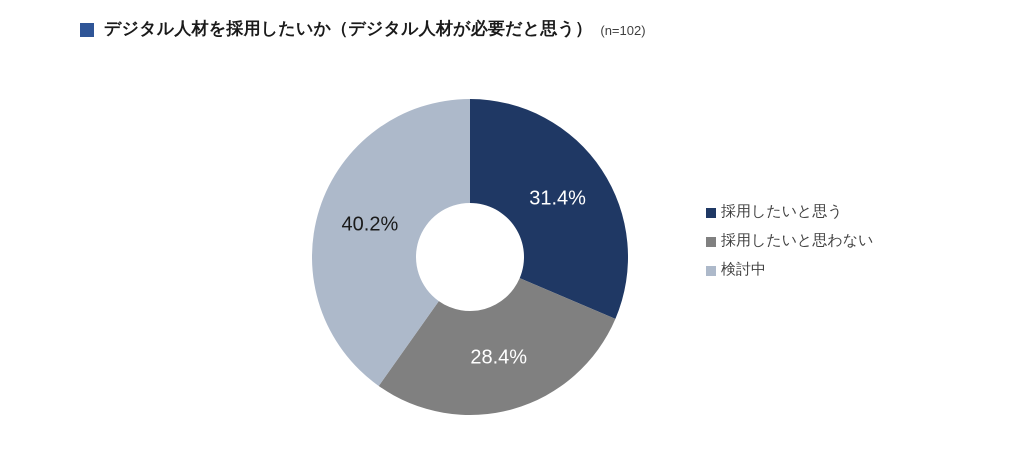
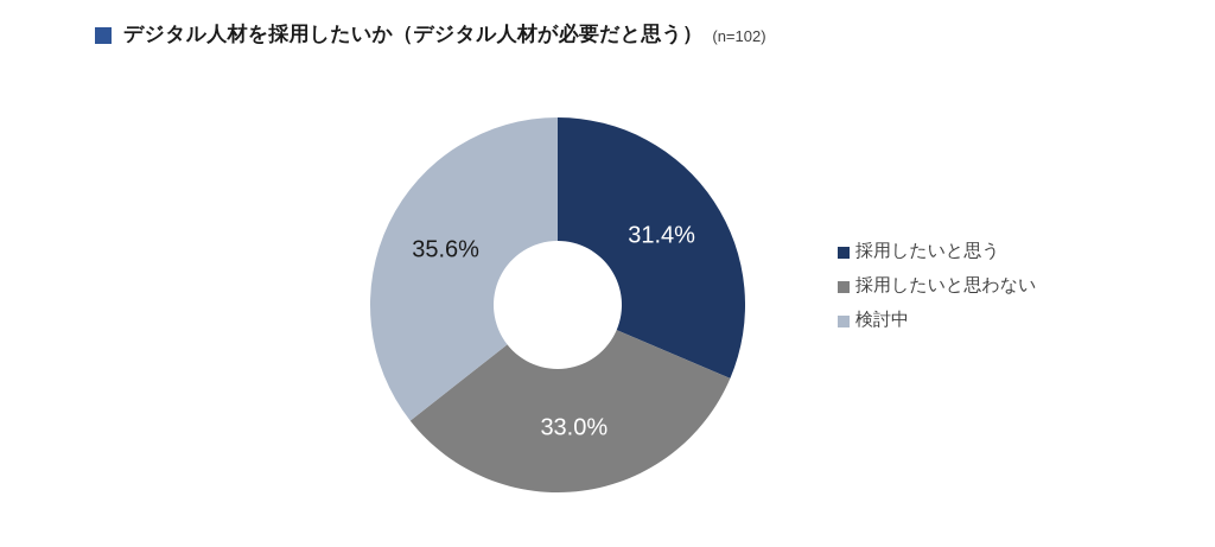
採用したいと思わない: 28.4% -> 33.0%
検討中: 40.2% -> 35.6%
